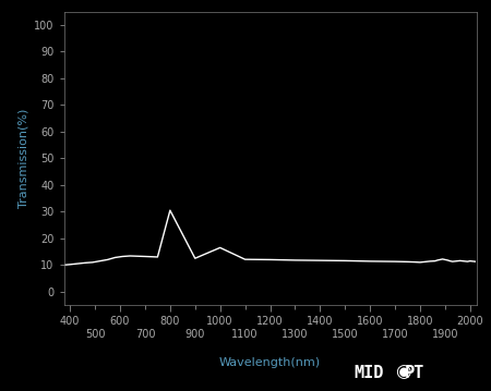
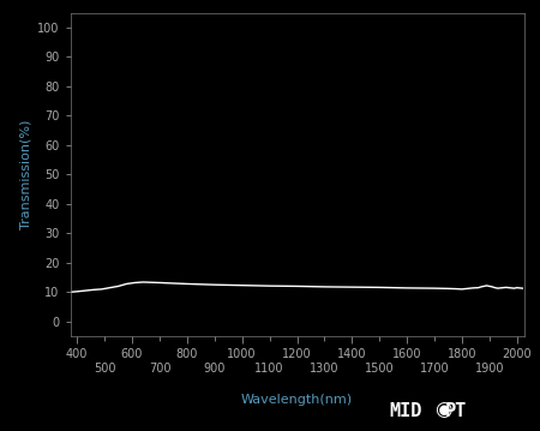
800: 30.5 -> 12.8
1000: 16.5 -> 12.3
